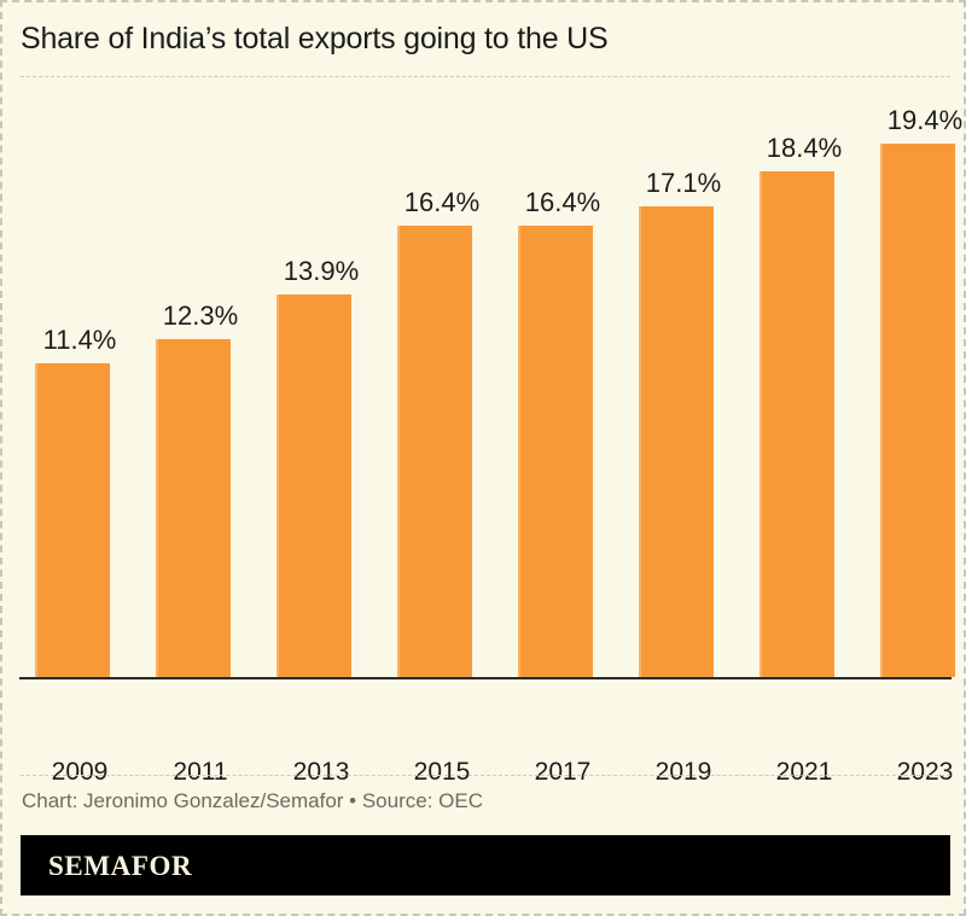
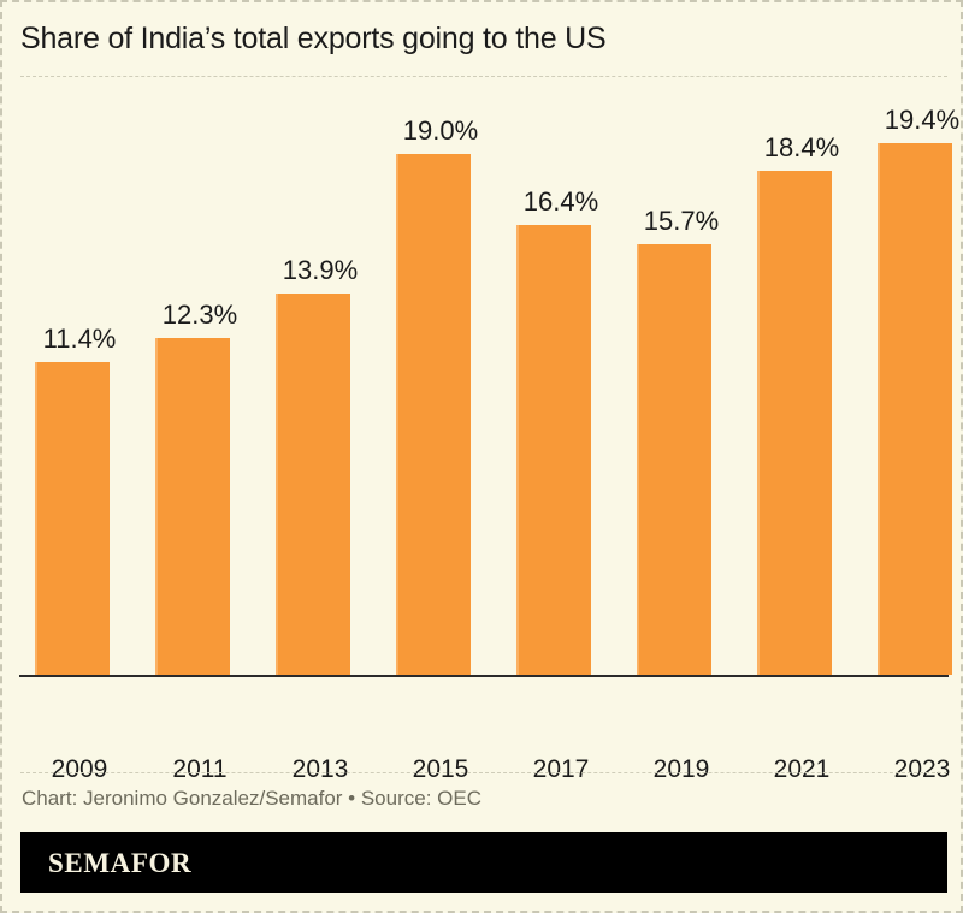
2015: 16.4% -> 19.0%
2019: 17.1% -> 15.7%
